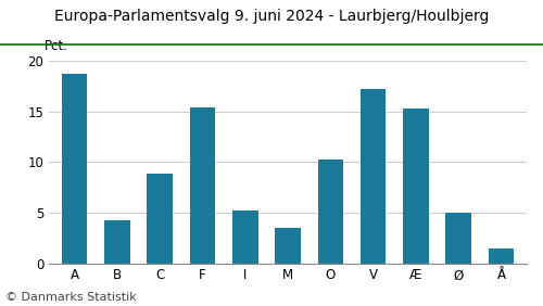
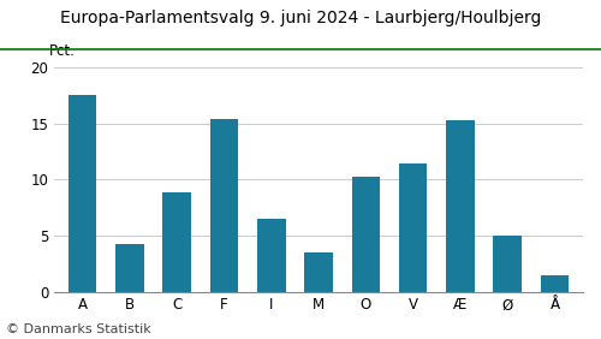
A: 18.8 -> 17.6
I: 5.2 -> 6.5
V: 17.2 -> 11.5
